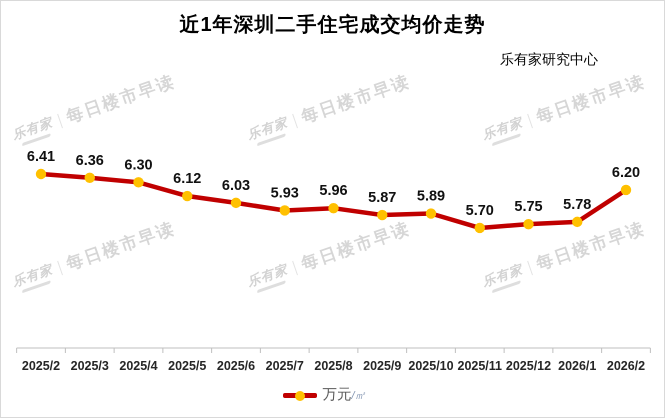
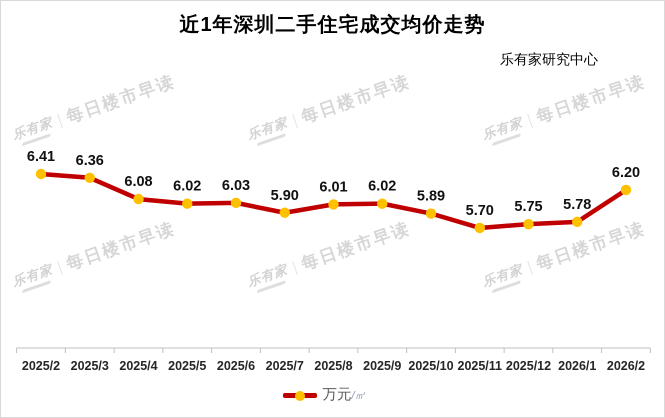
2025/4: 6.30 -> 6.08
2025/5: 6.12 -> 6.02
2025/7: 5.93 -> 5.90
2025/8: 5.96 -> 6.01
2025/9: 5.87 -> 6.02
